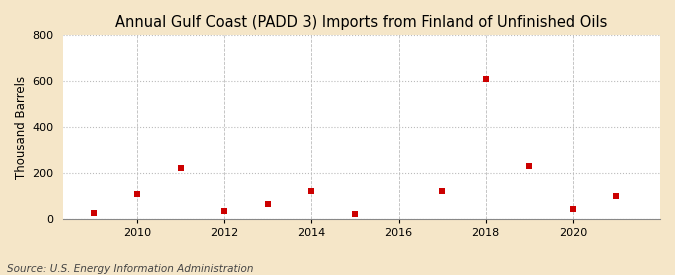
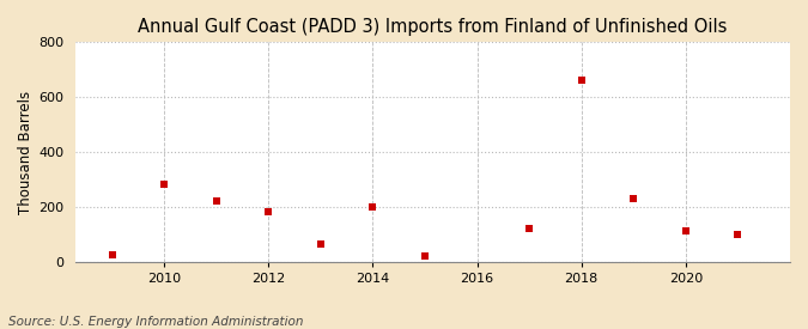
2010: 110 -> 285
2012: 35 -> 185
2014: 120 -> 200
2018: 610 -> 660
2020: 45 -> 115
